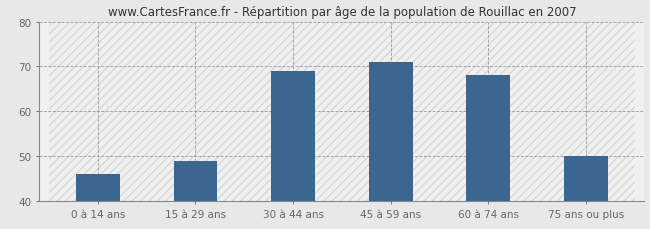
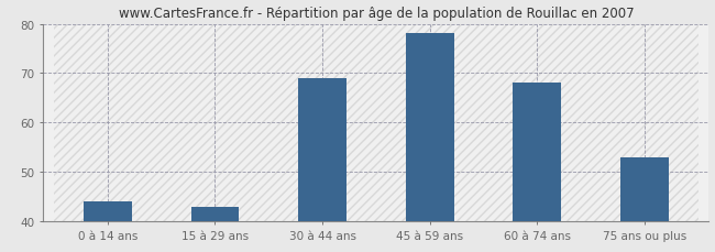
0 à 14 ans: 46 -> 44
15 à 29 ans: 49 -> 43
45 à 59 ans: 71 -> 78
75 ans ou plus: 50 -> 53
